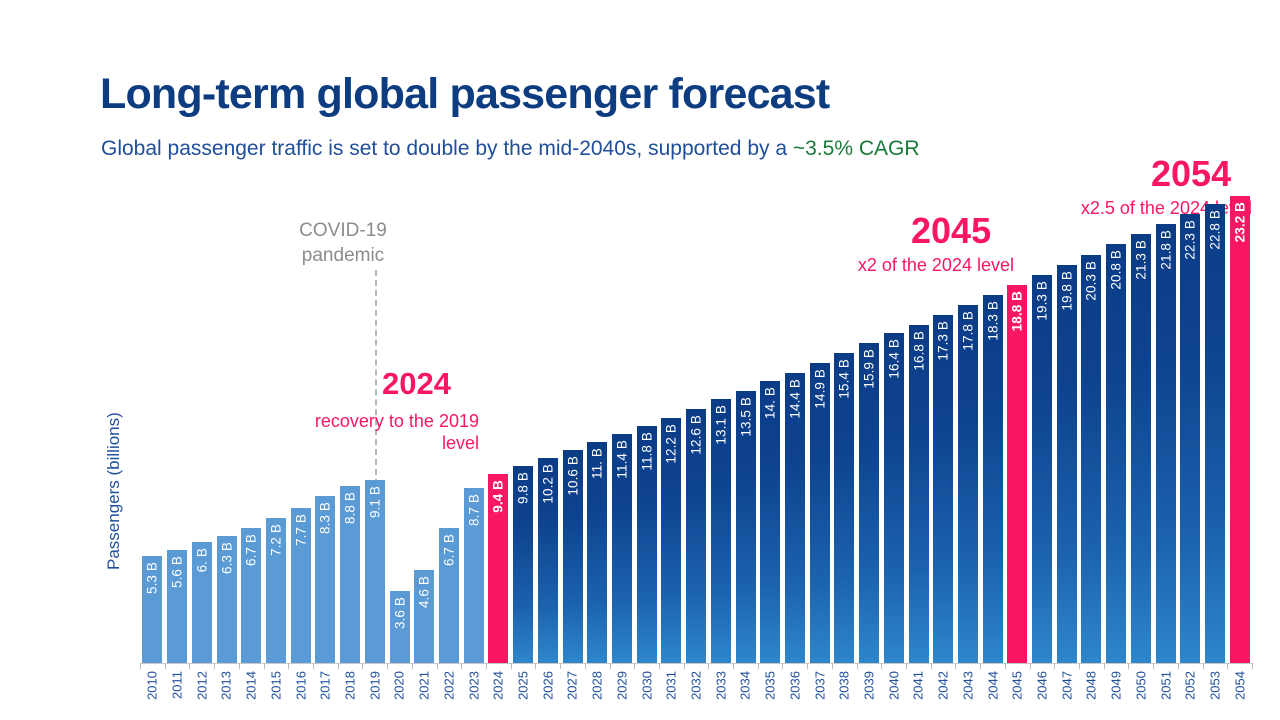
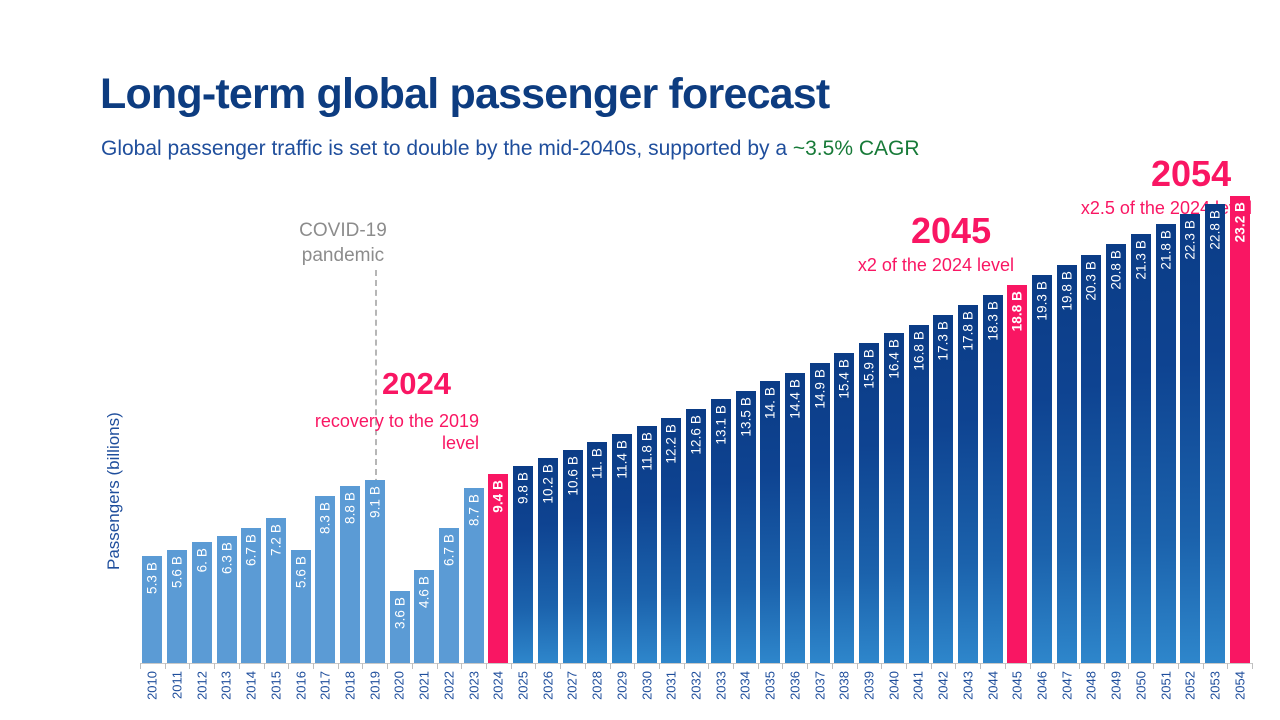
2016: 7.7 -> 5.6
